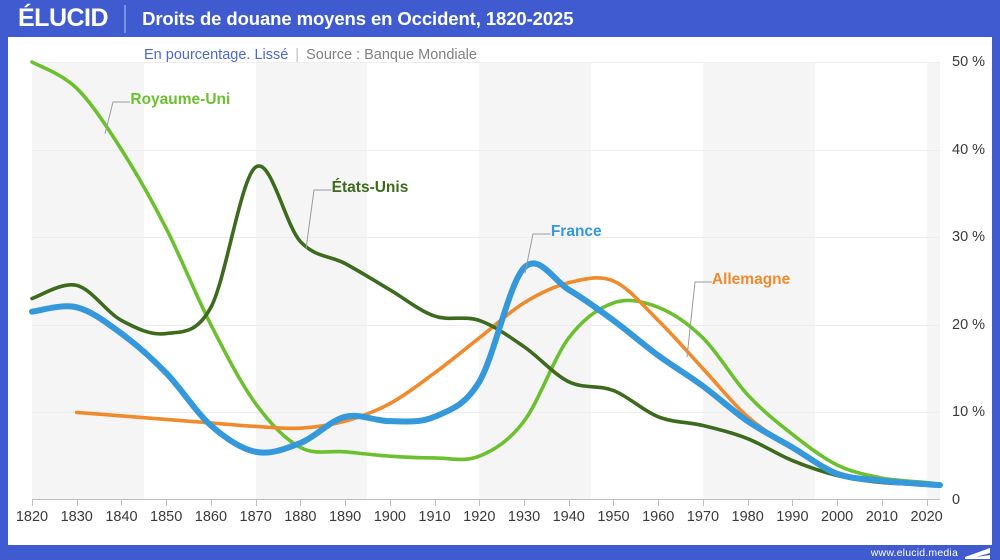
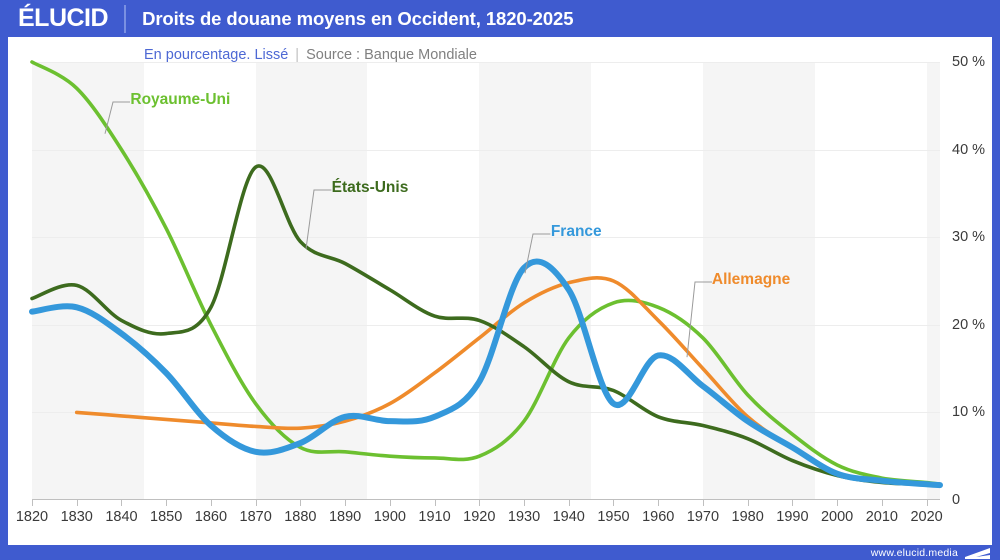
France/1950: 20% -> 11%
